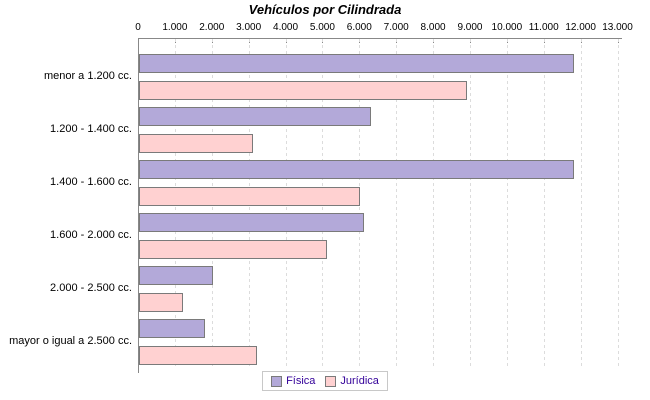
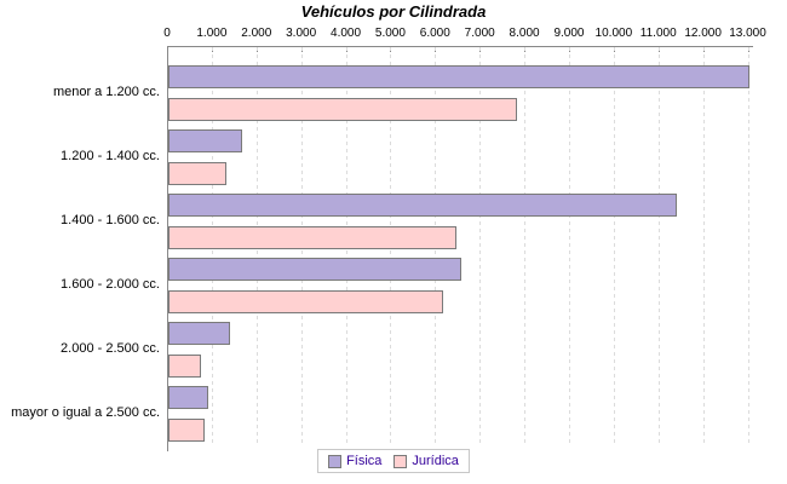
Física/menor a 1.200 cc.: 11800 -> 13000
Jurídica/menor a 1.200 cc.: 8900 -> 7800
Física/1.200 - 1.400 cc.: 6300 -> 1600
Jurídica/1.200 - 1.400 cc.: 3100 -> 1300
Física/1.400 - 1.600 cc.: 11800 -> 11400
Jurídica/1.400 - 1.600 cc.: 6000 -> 6400
Física/1.600 - 2.000 cc.: 6100 -> 6600
Jurídica/1.600 - 2.000 cc.: 5100 -> 6200
Física/2.000 - 2.500 cc.: 2000 -> 1400
Jurídica/2.000 - 2.500 cc.: 1200 -> 700
Física/mayor o igual a 2.500 cc.: 1800 -> 900
Jurídica/mayor o igual a 2.500 cc.: 3200 -> 800
